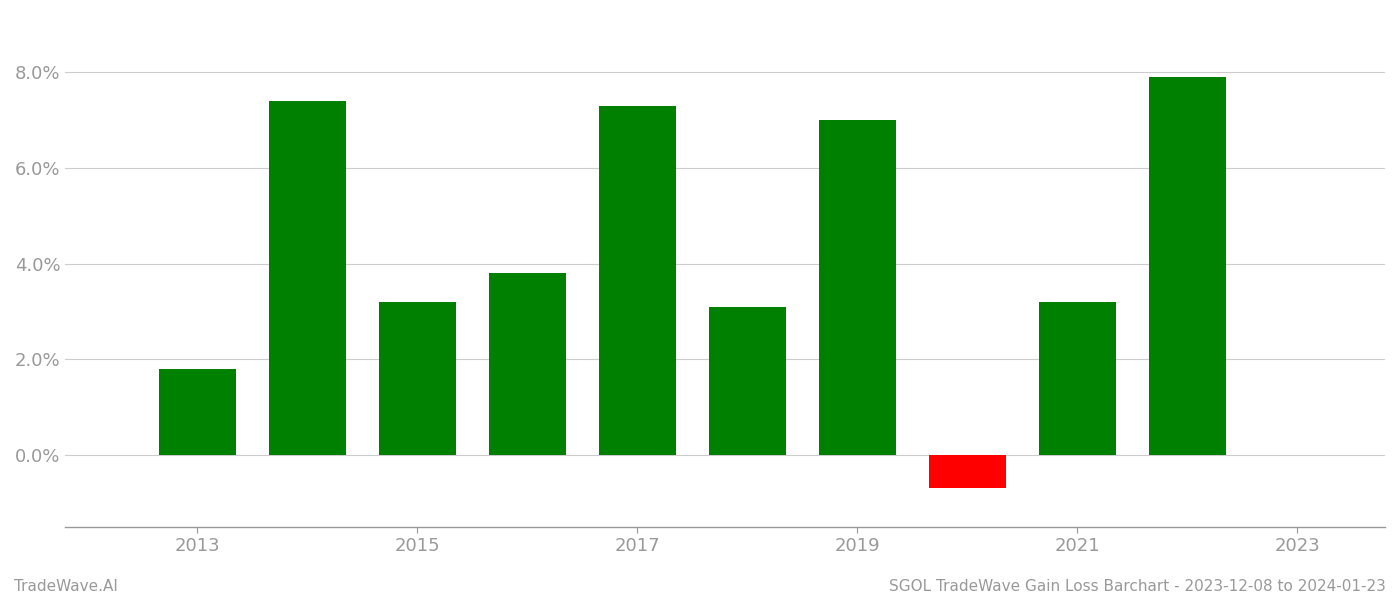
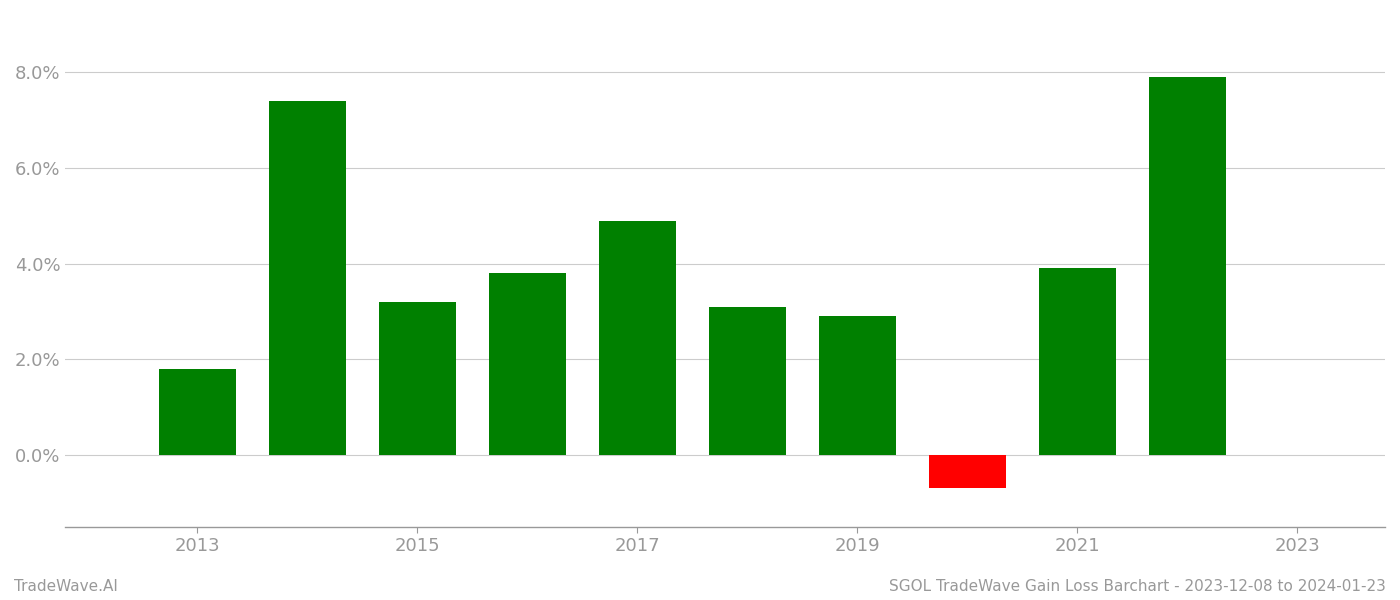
2017: 7.3% -> 4.9%
2019: 7.0% -> 2.9%
2021: 3.2% -> 3.9%
